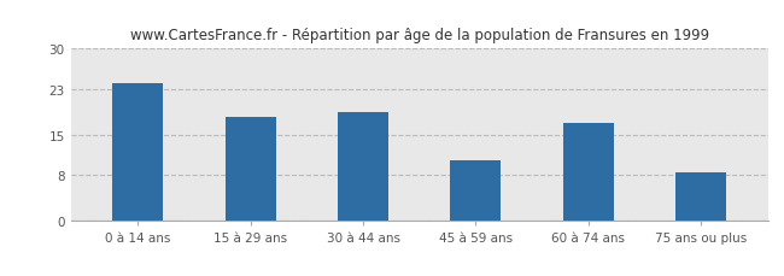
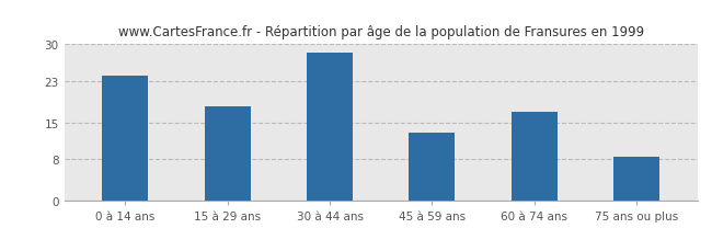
30 à 44 ans: 19.0 -> 28.5
45 à 59 ans: 10.5 -> 13.0
